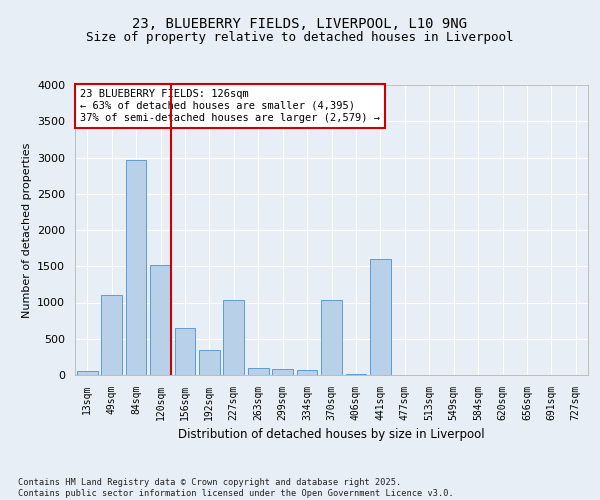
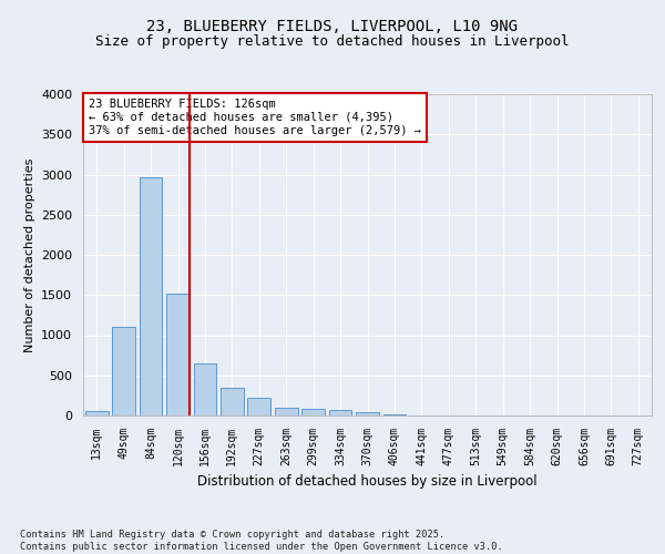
227sqm: 1040 -> 220
370sqm: 1040 -> 40
441sqm: 1600 -> 0
